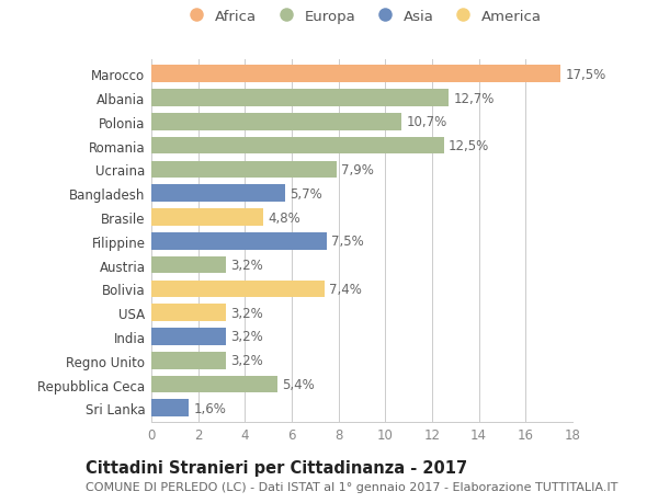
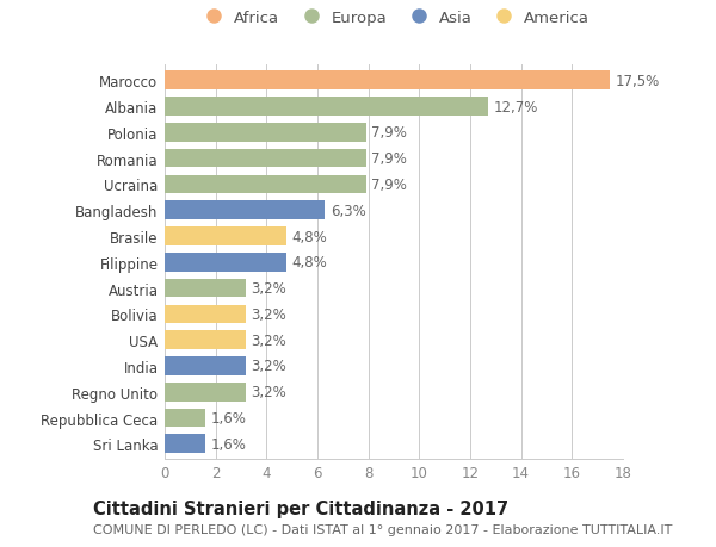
Polonia: 10,7% -> 7,9%
Romania: 12,5% -> 7,9%
Bangladesh: 5,7% -> 6,3%
Filippine: 7,5% -> 4,8%
Bolivia: 7,4% -> 3,2%
Repubblica Ceca: 5,4% -> 1,6%
